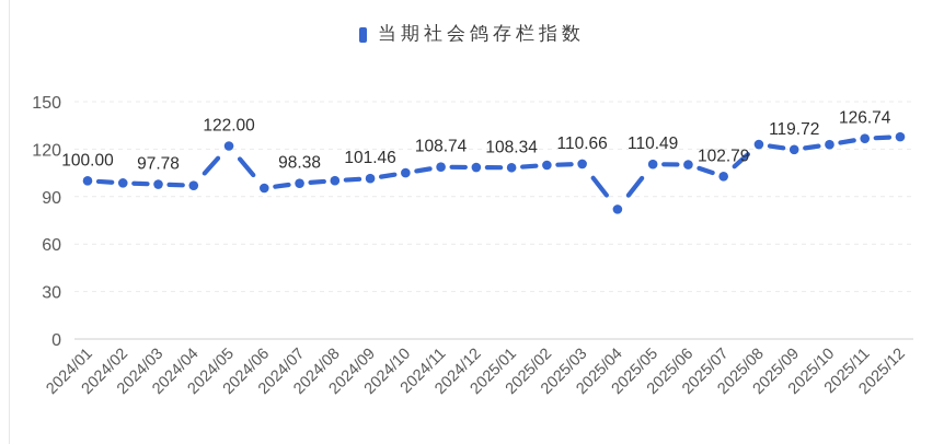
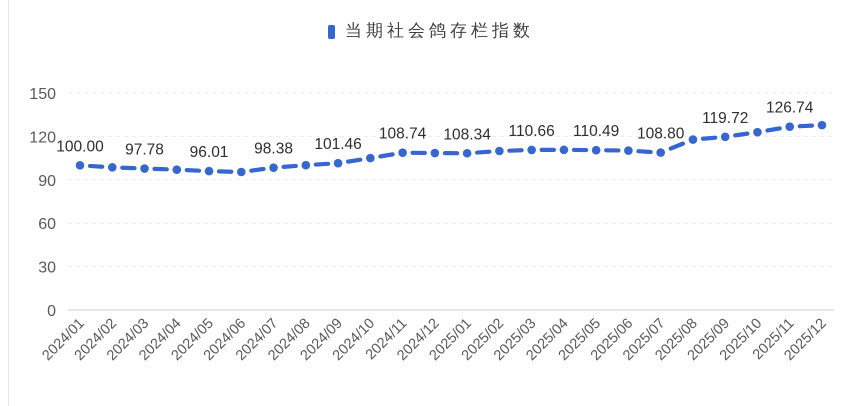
2024/05: 122.00 -> 96.01
2025/04: 82 -> 111
2025/07: 102.79 -> 108.80
2025/08: 123 -> 118
